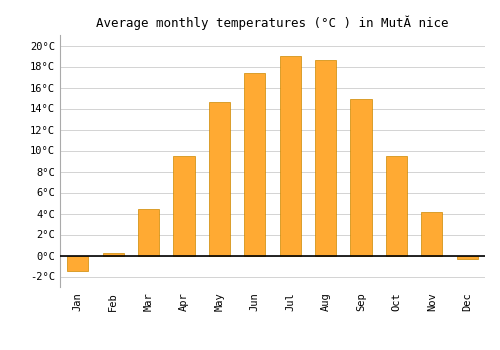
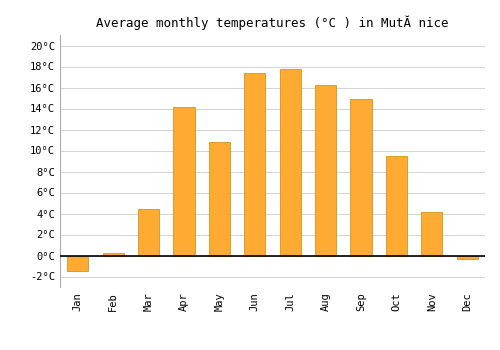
Apr: 9.5°C -> 14.1°C
May: 14.6°C -> 10.8°C
Jul: 19.0°C -> 17.8°C
Aug: 18.6°C -> 16.2°C
